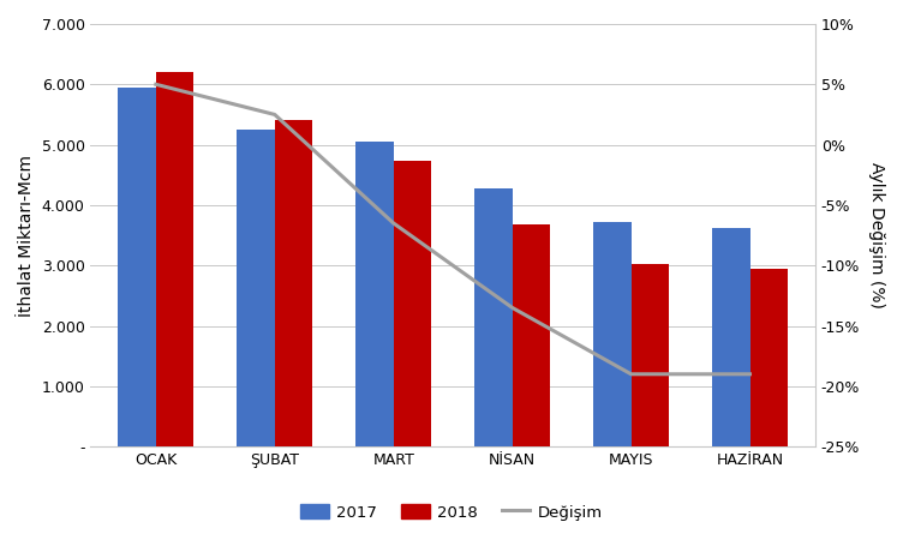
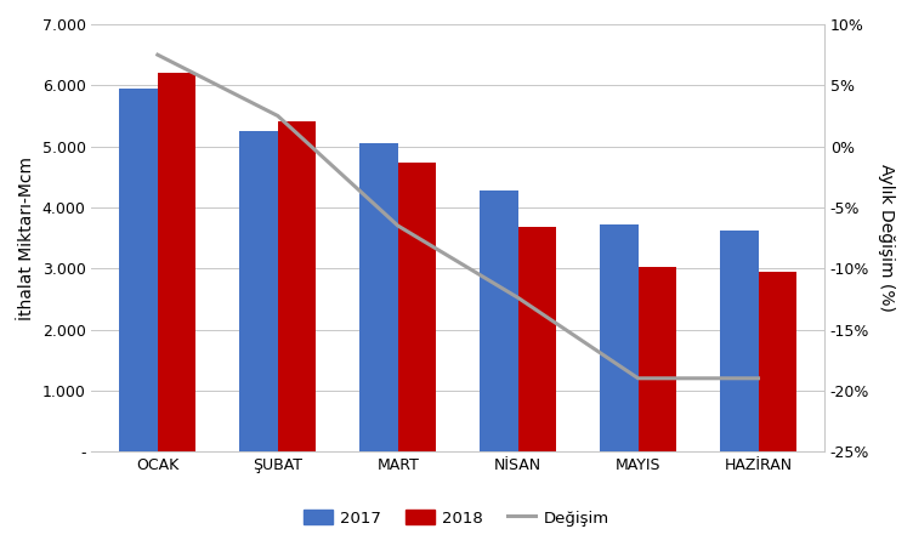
Değişim/OCAK: 5.0% -> 7.5%
Değişim/NİSAN: -13.5% -> -12.4%
